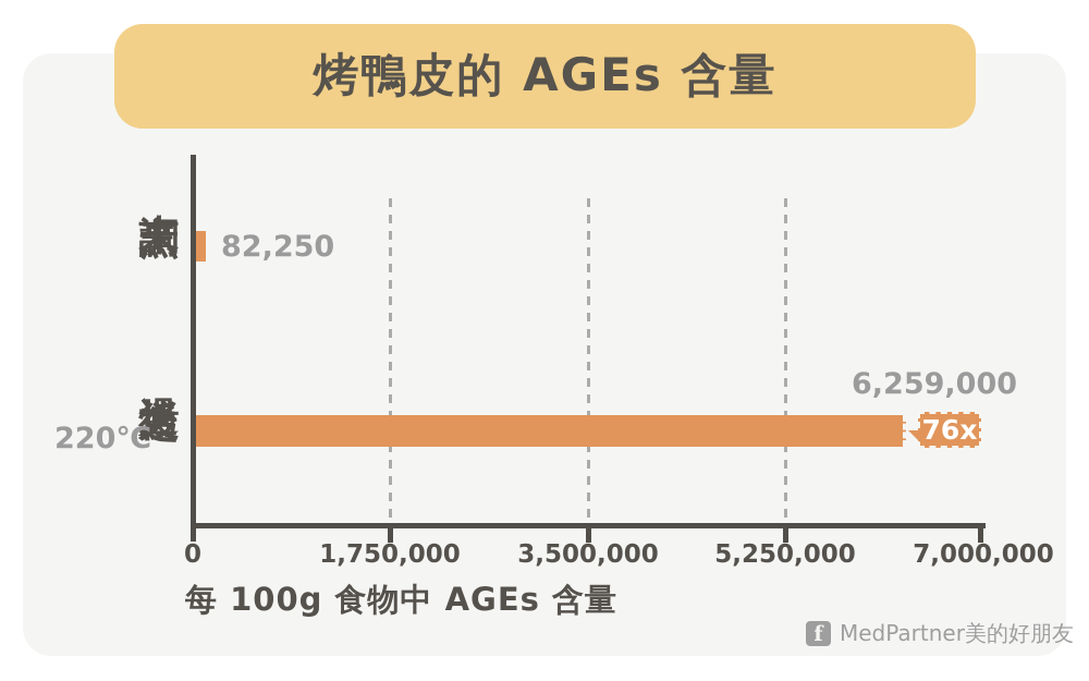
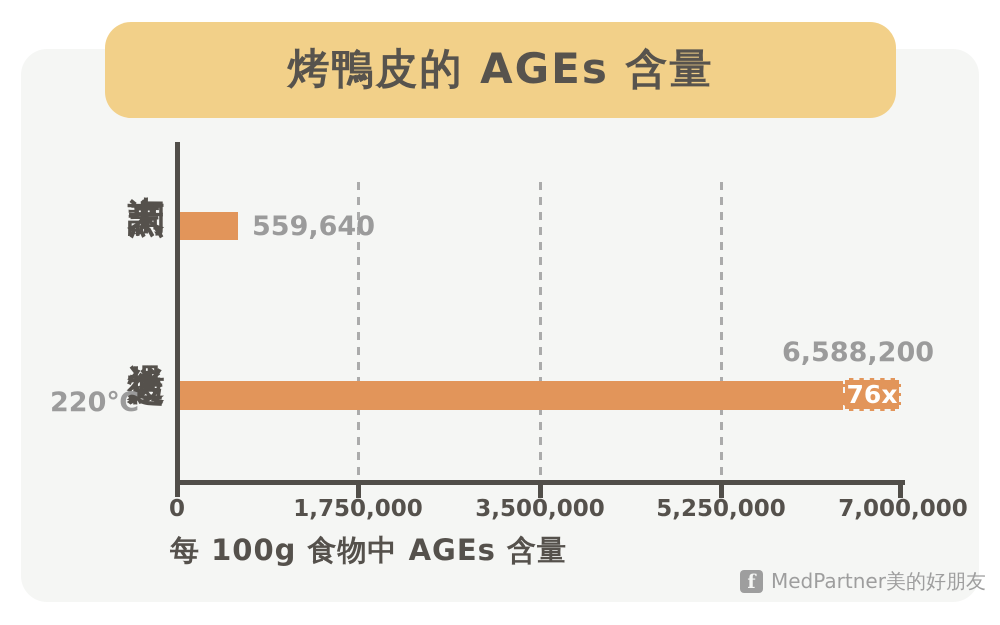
未烹調: 82,250 -> 559,640
烤過之後: 6,259,000 -> 6,588,200
